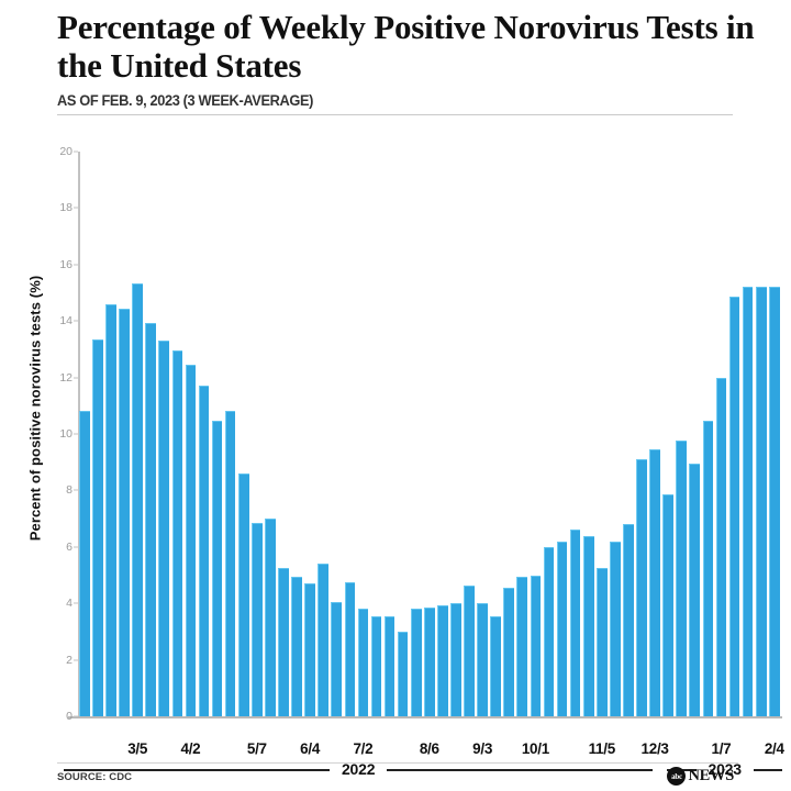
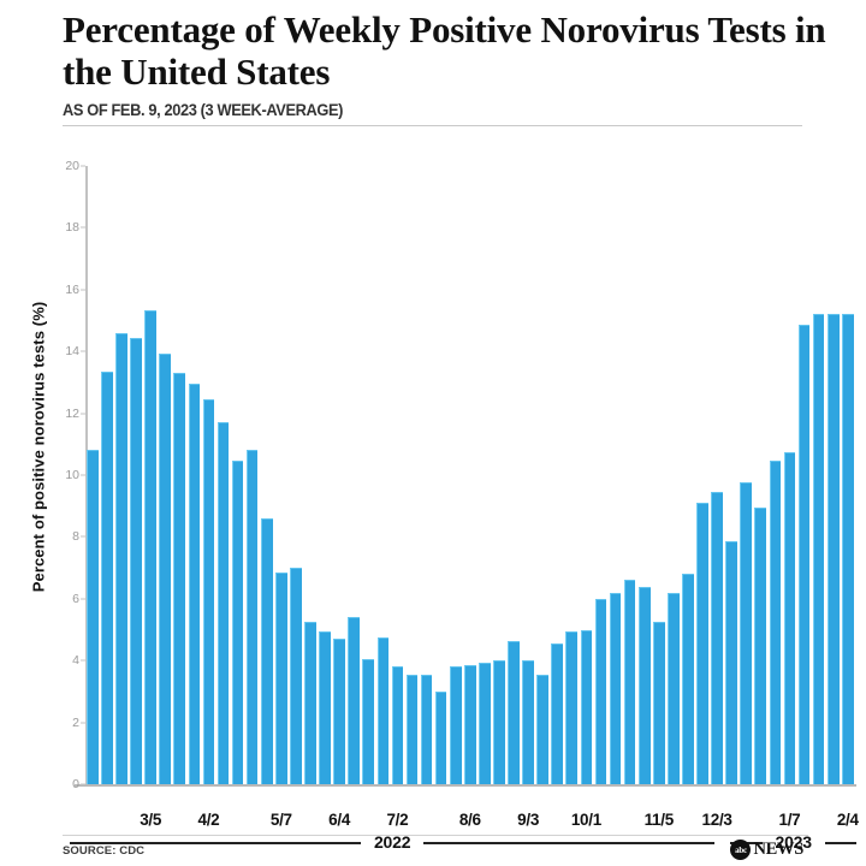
1/7: 12.0 -> 10.8
